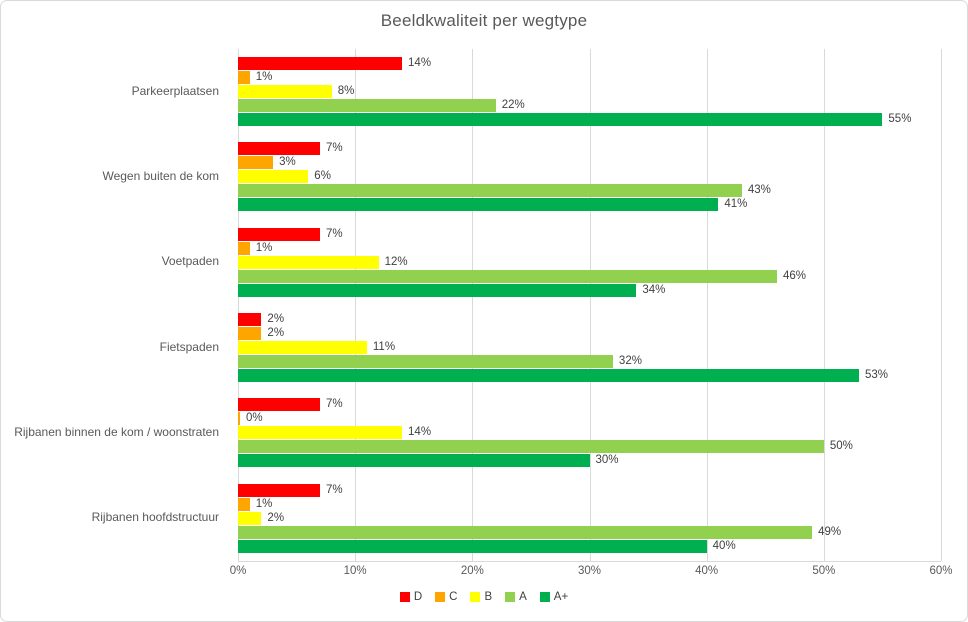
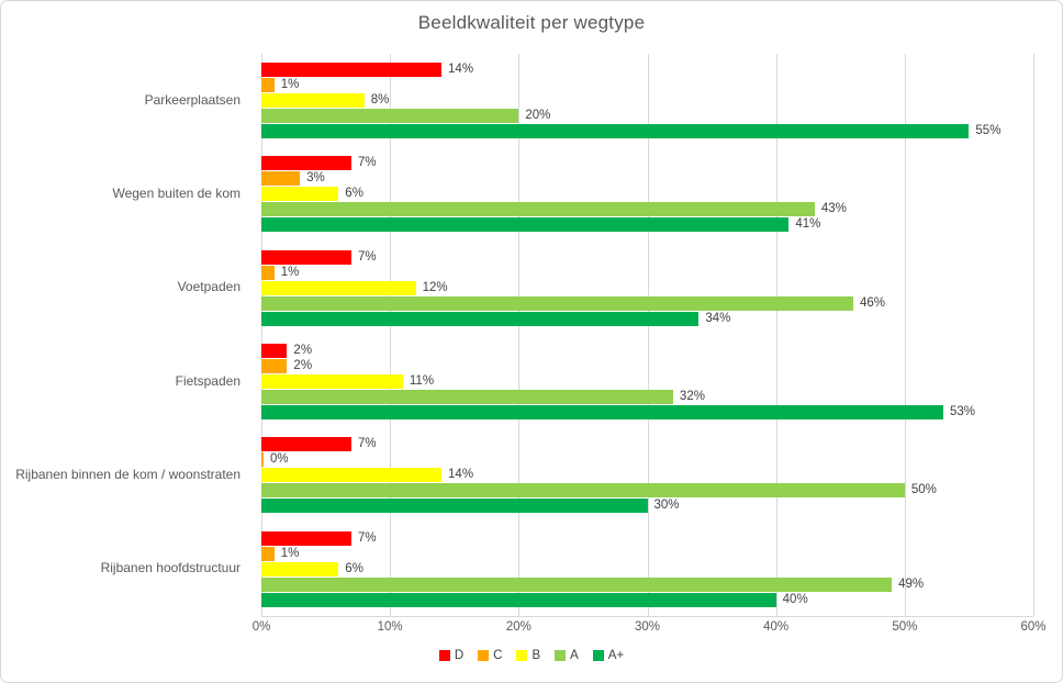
A/Parkeerplaatsen: 22% -> 20%
B/Rijbanen hoofdstructuur: 2% -> 6%
